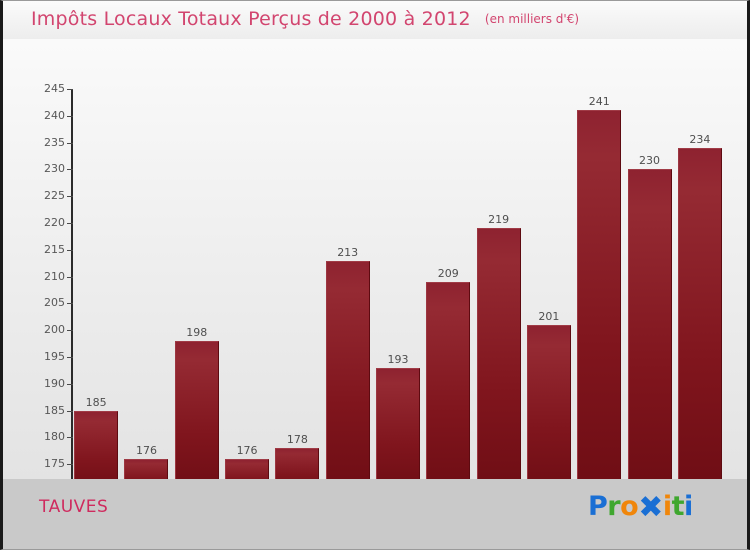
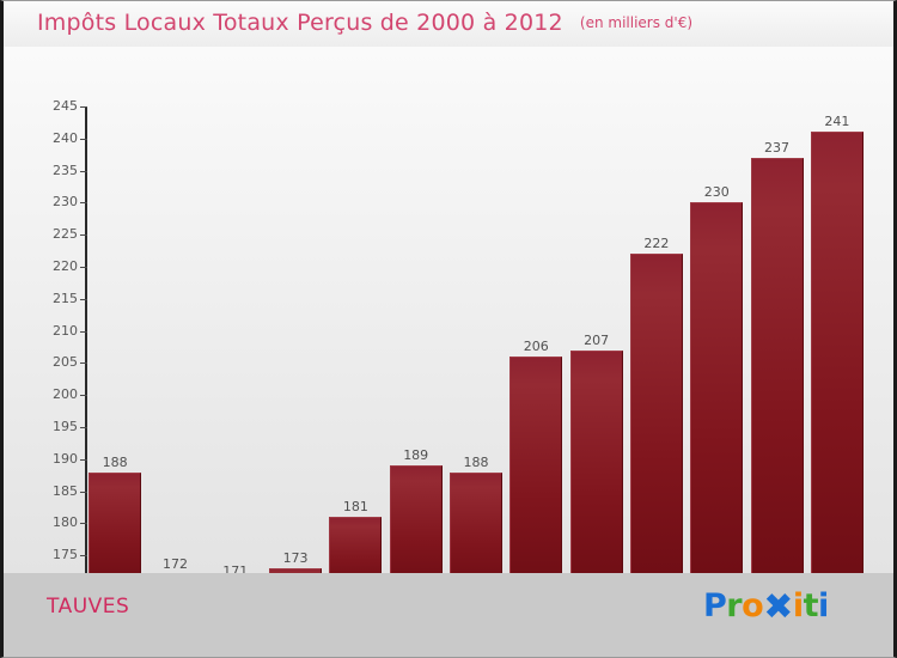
2000: 185 -> 188
2001: 176 -> 172
2002: 198 -> 171
2003: 176 -> 173
2004: 178 -> 181
2005: 213 -> 189
2006: 193 -> 188
2007: 209 -> 206
2008: 219 -> 207
2009: 201 -> 222
2010: 241 -> 230
2011: 230 -> 237
2012: 234 -> 241
